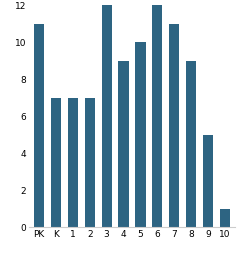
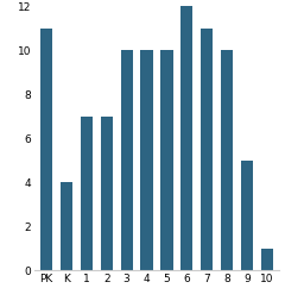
K: 7 -> 4
3: 12 -> 10
4: 9 -> 10
8: 9 -> 10
